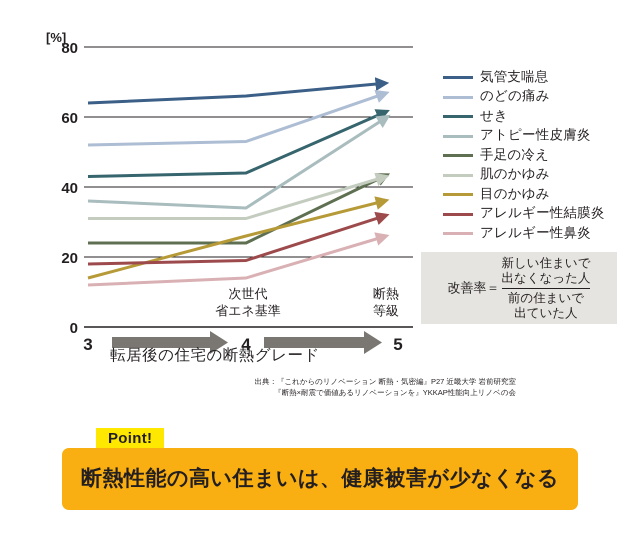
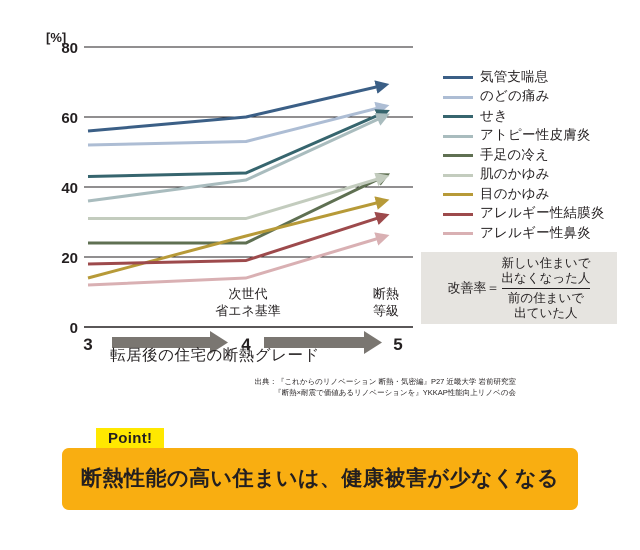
気管支喘息/3: 64 -> 56
気管支喘息/4: 66 -> 60
アトピー性皮膚炎/4: 34 -> 42
のどの痛み/5: 68 -> 64
